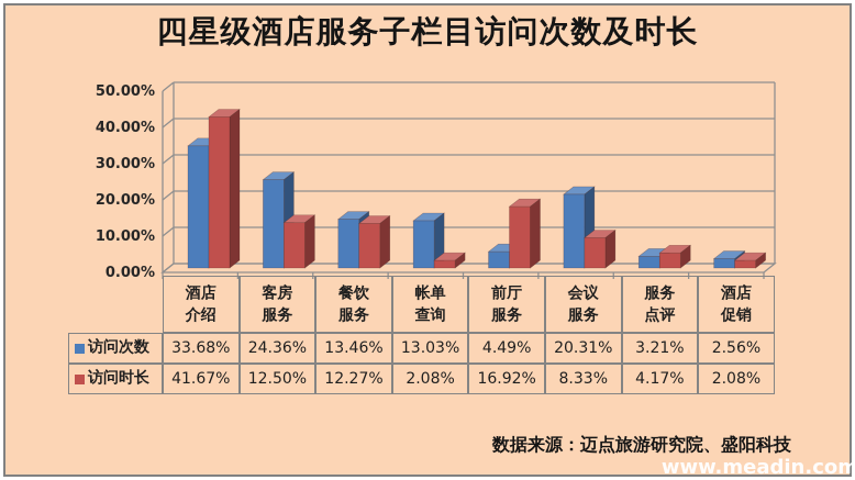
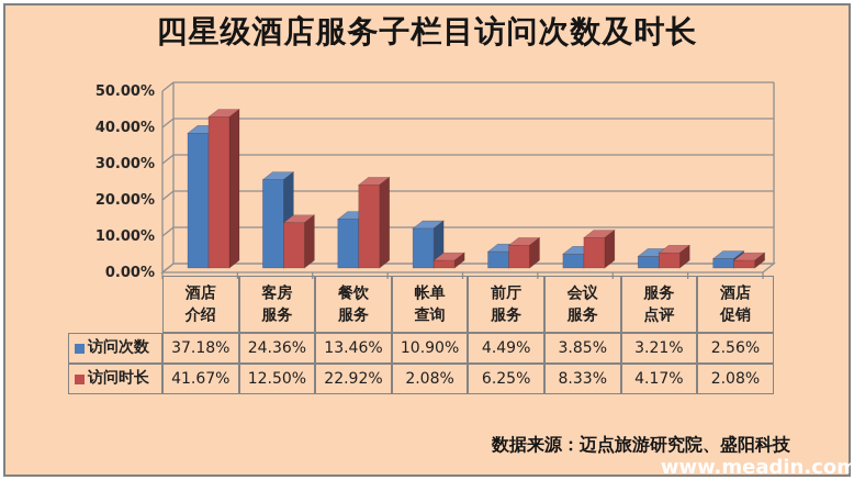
访问次数/酒店介绍: 33.68% -> 37.18%
访问时长/餐饮服务: 12.27% -> 22.92%
访问次数/帐单查询: 13.03% -> 10.90%
访问时长/前厅服务: 16.92% -> 6.25%
访问次数/会议服务: 20.31% -> 3.85%
